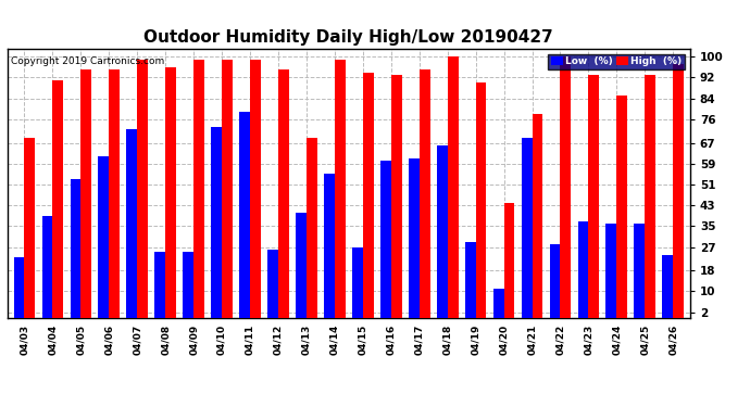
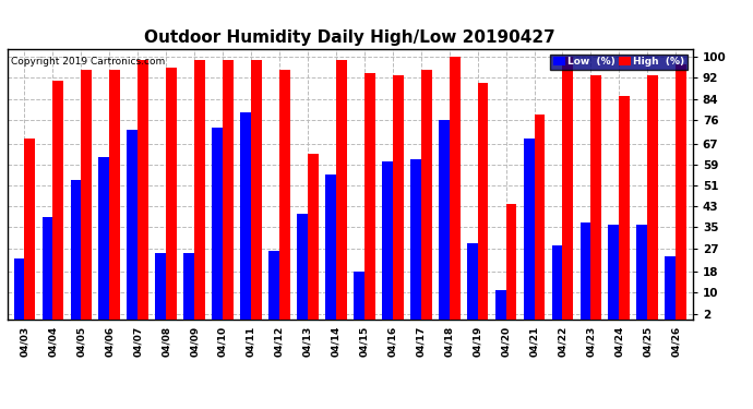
High (%)/04/13: 69 -> 63
Low (%)/04/15: 27 -> 18
Low (%)/04/18: 66 -> 76
